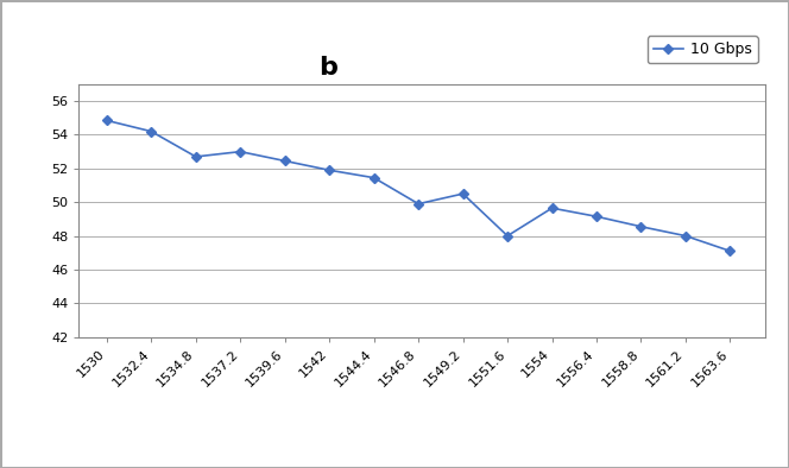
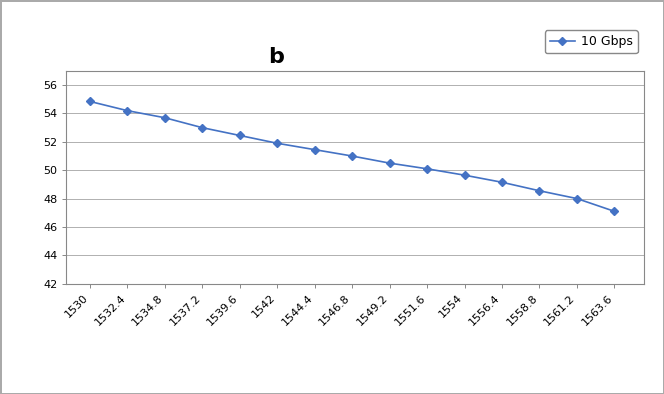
1534.8: 52.7 -> 53.7
1546.8: 49.9 -> 51.0
1551.6: 48.0 -> 50.1
